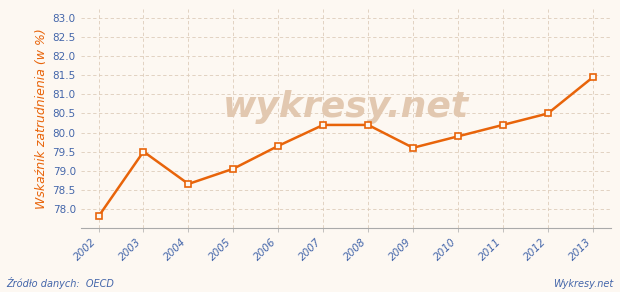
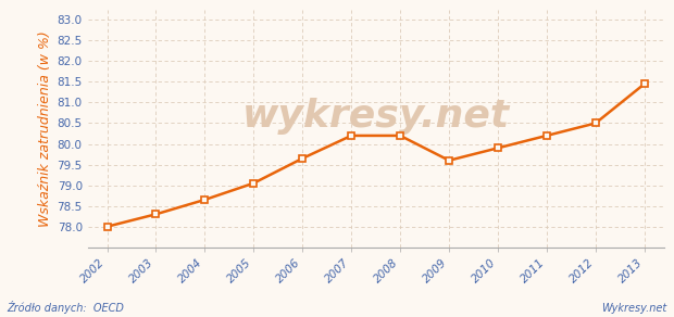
2002: 77.80 -> 78.00
2003: 79.50 -> 78.30
